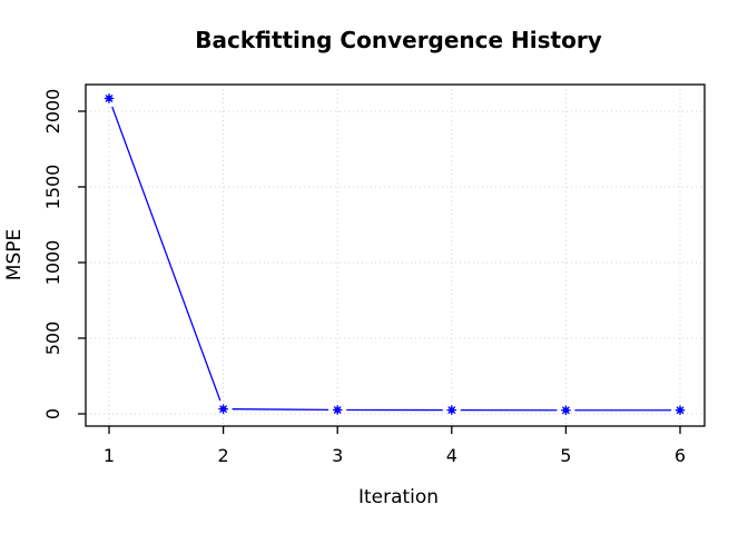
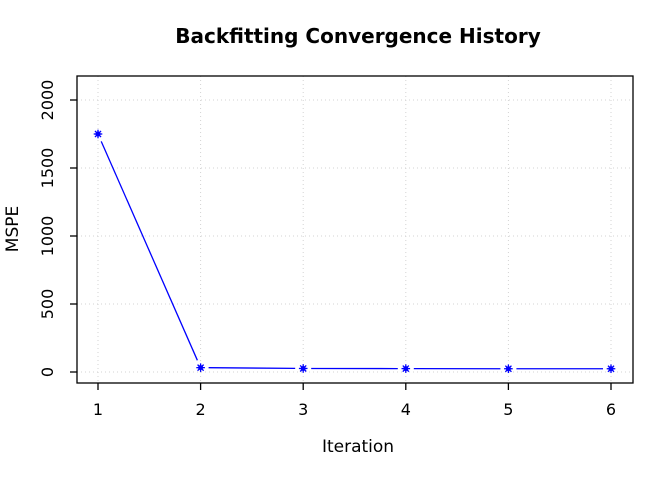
1: 2080 -> 1750
